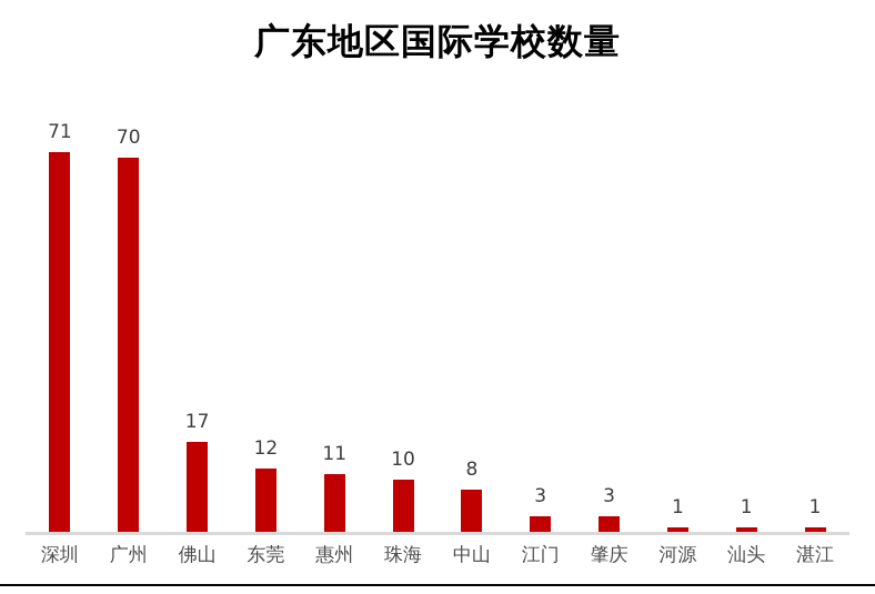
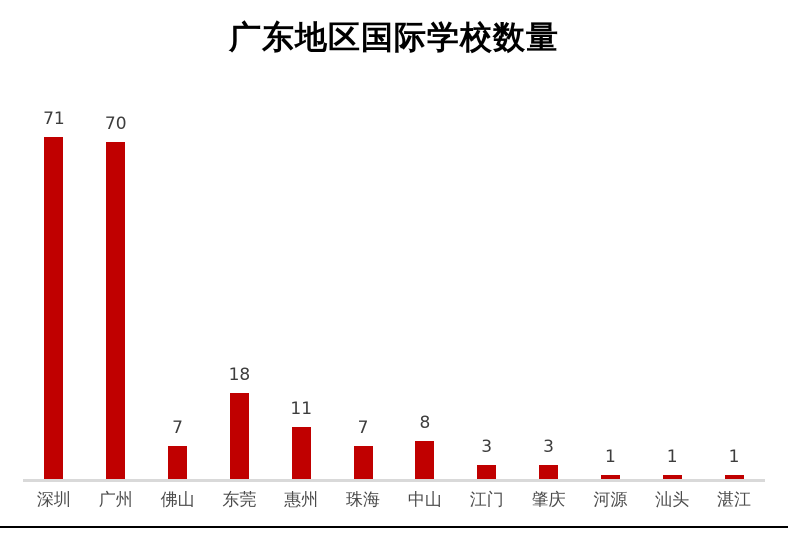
佛山: 17 -> 7
东莞: 12 -> 18
珠海: 10 -> 7
